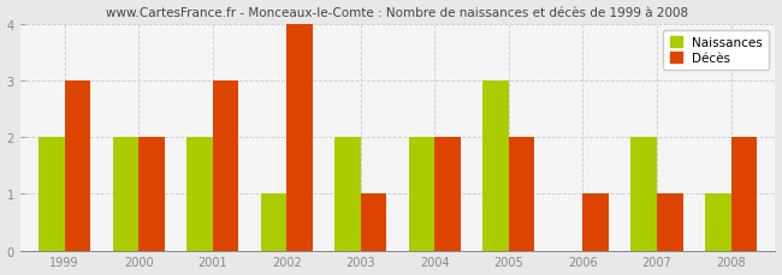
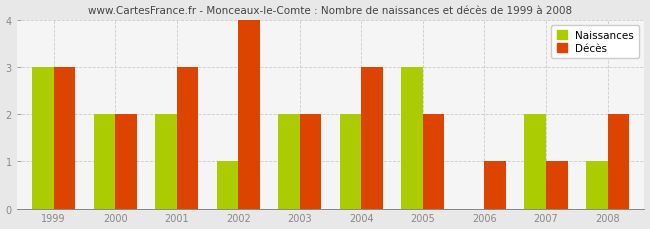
Naissances/1999: 2 -> 3
Décès/2003: 1 -> 2
Décès/2004: 2 -> 3
